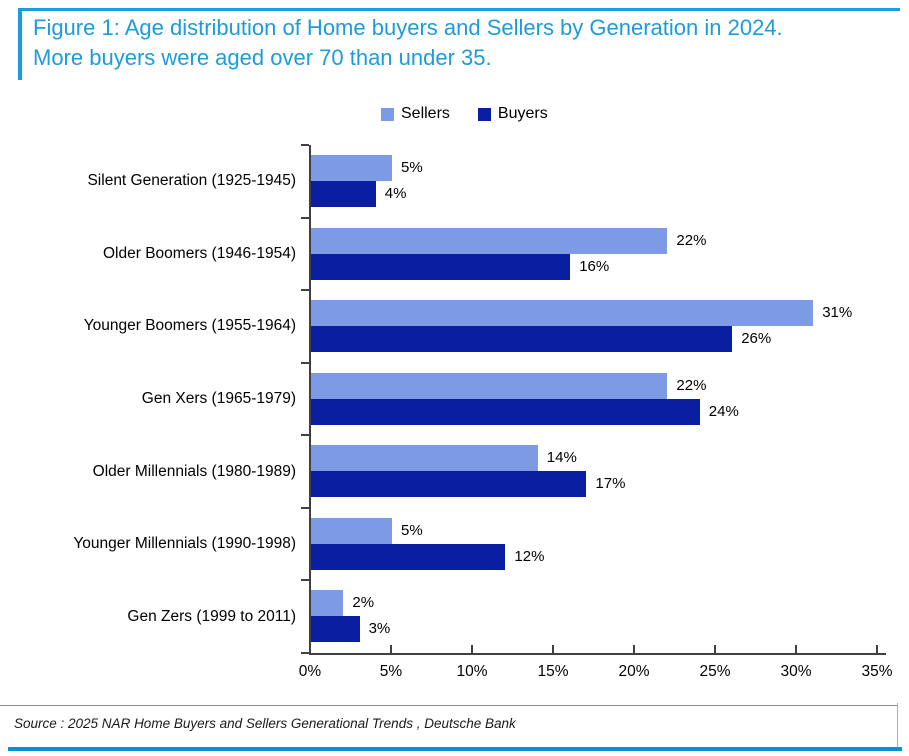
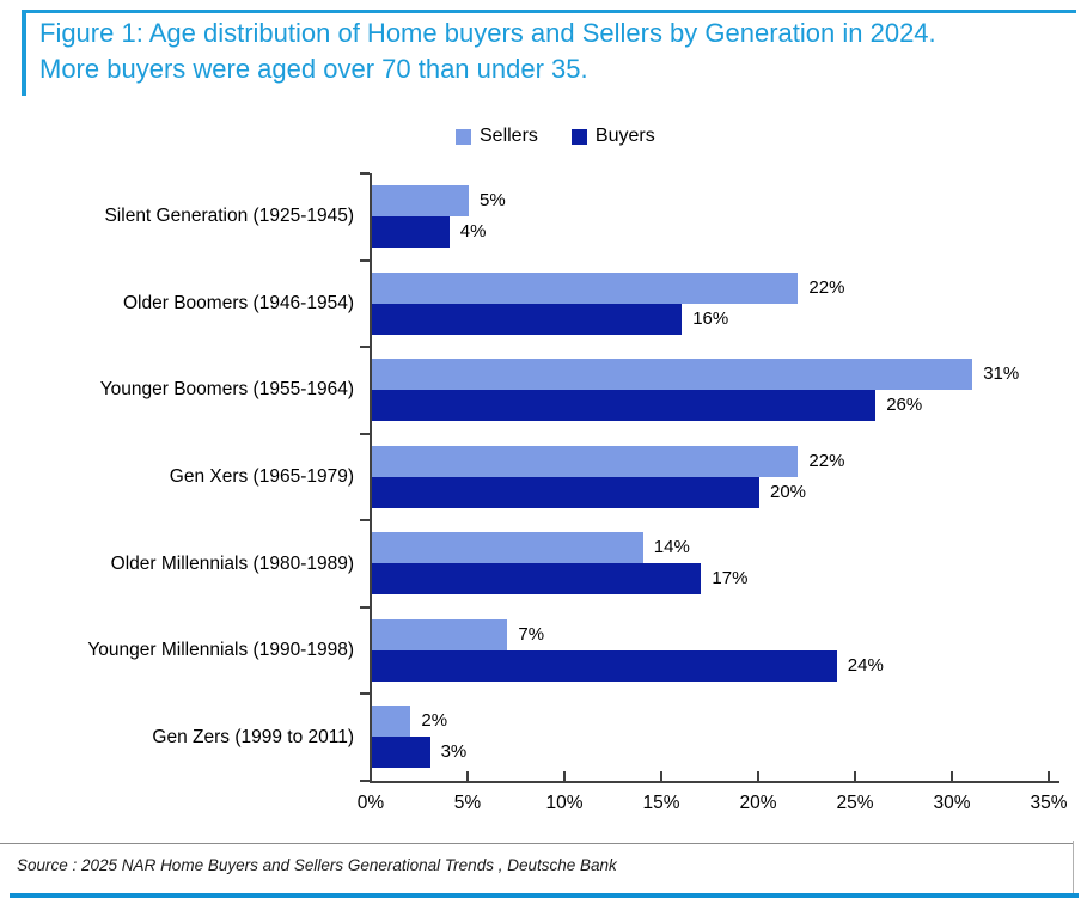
Buyers/Gen Xers (1965-1979): 24% -> 20%
Sellers/Younger Millennials (1990-1998): 5% -> 7%
Buyers/Younger Millennials (1990-1998): 12% -> 24%
